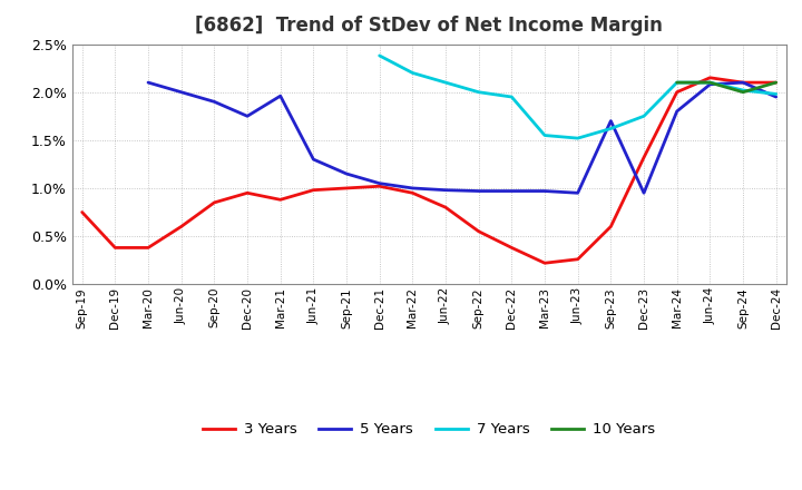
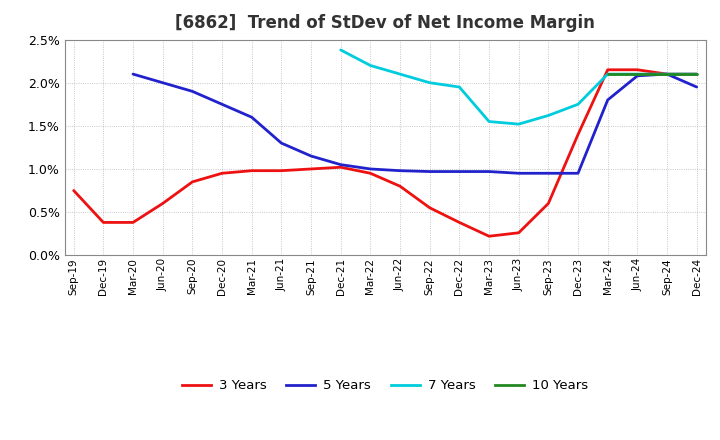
3 Years/Mar-21: 0.88% -> 0.98%
5 Years/Mar-21: 1.96% -> 1.60%
5 Years/Sep-23: 1.70% -> 0.95%
3 Years/Dec-23: 1.32% -> 1.40%
3 Years/Mar-24: 2.00% -> 2.15%
7 Years/Sep-24: 2.02% -> 2.10%
10 Years/Sep-24: 2.0% -> 2.1%
7 Years/Dec-24: 1.98% -> 2.10%
